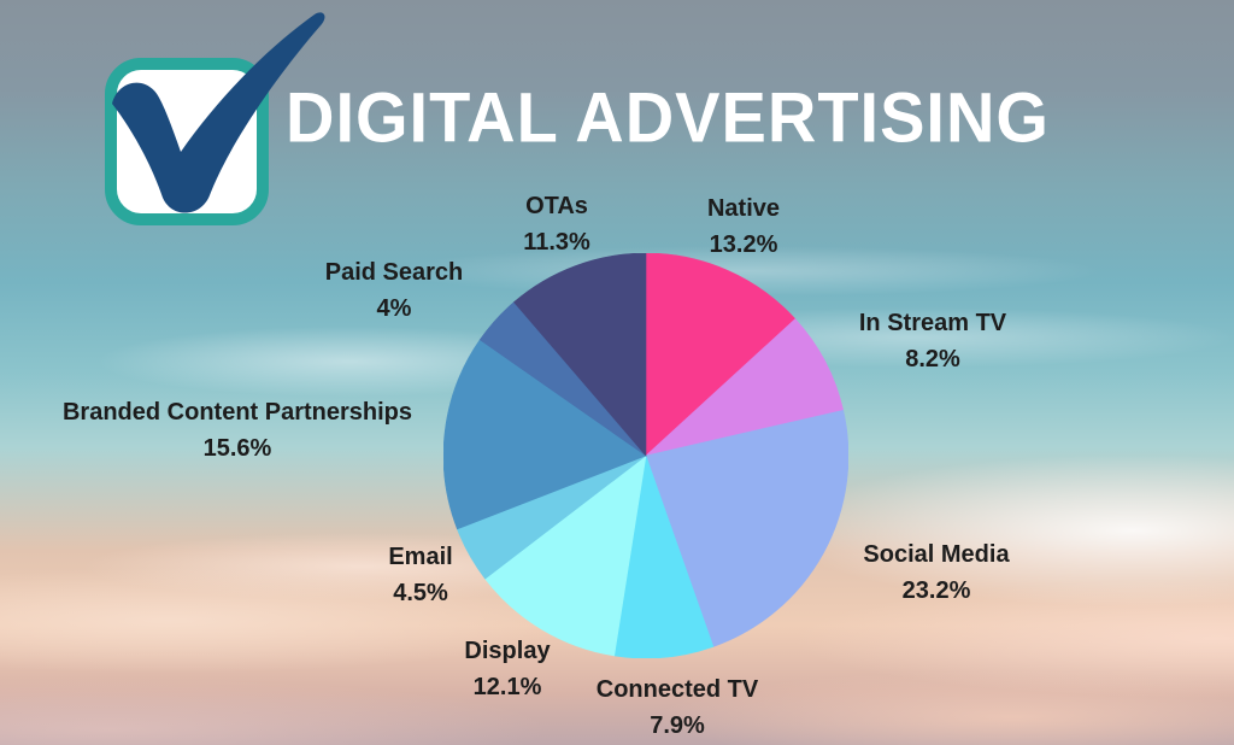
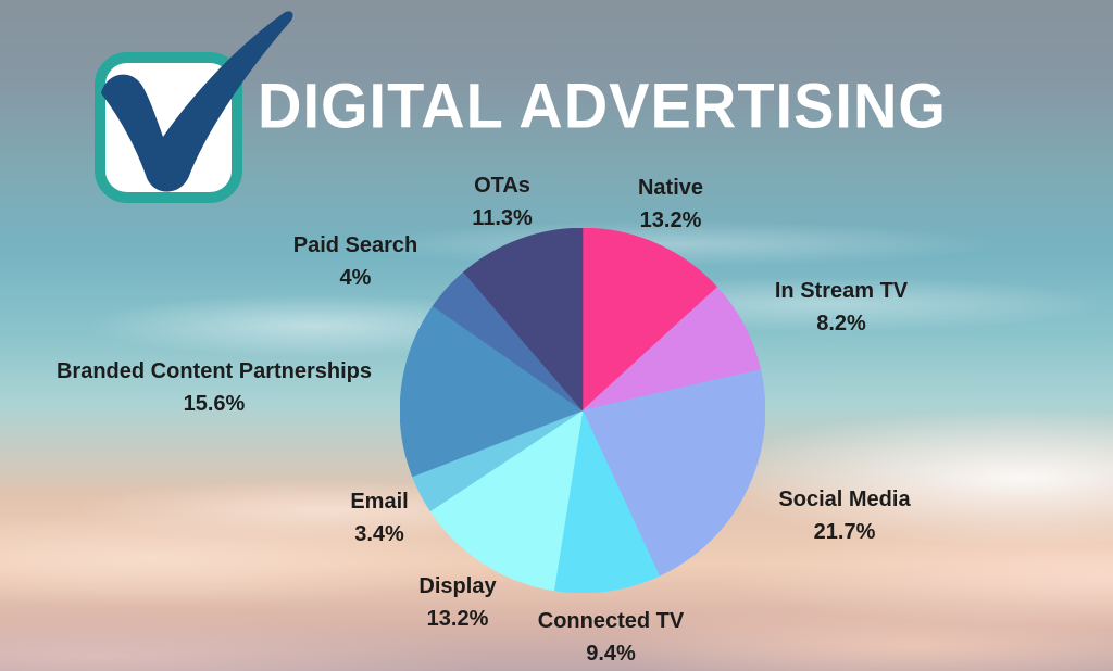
Social Media: 23.2% -> 21.7%
Connected TV: 7.9% -> 9.4%
Display: 12.1% -> 13.2%
Email: 4.5% -> 3.4%
